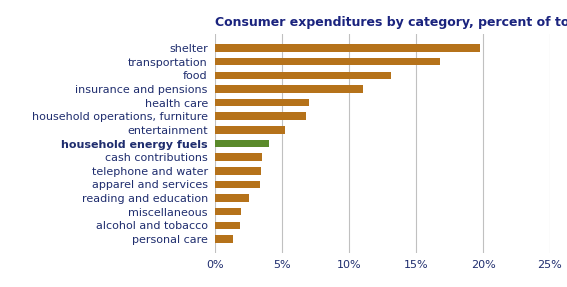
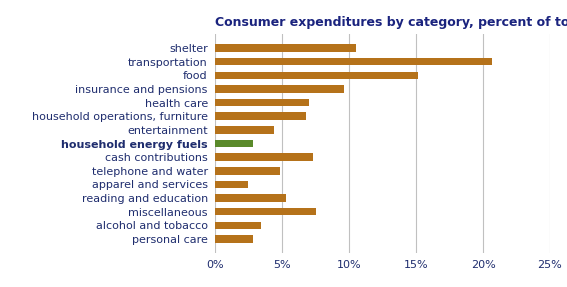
shelter: 19.8% -> 10.5%
transportation: 16.8% -> 20.7%
food: 13.1% -> 15.1%
insurance and pensions: 11.0% -> 9.6%
entertainment: 5.2% -> 4.4%
household energy fuels: 4.0% -> 2.8%
cash contributions: 3.5% -> 7.3%
telephone and water: 3.4% -> 4.8%
apparel and services: 3.3% -> 2.4%
reading and education: 2.5% -> 5.3%
miscellaneous: 1.9% -> 7.5%
alcohol and tobacco: 1.8% -> 3.4%
personal care: 1.3% -> 2.8%
